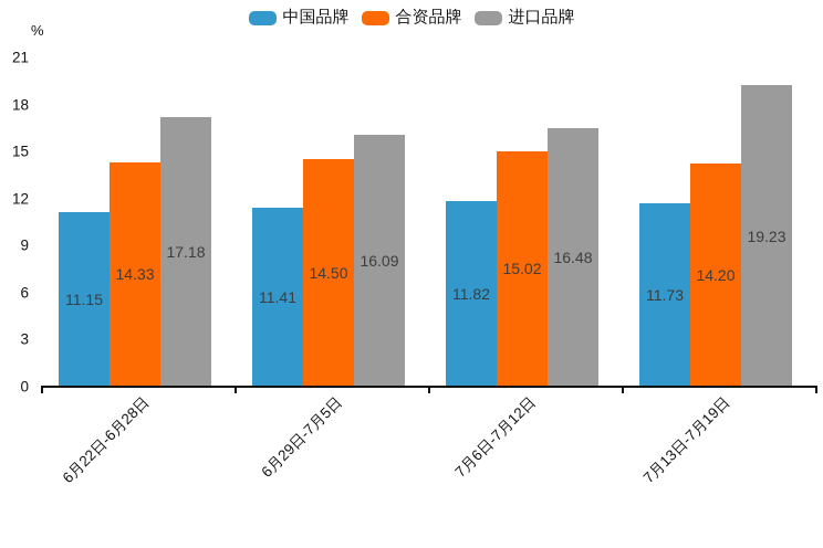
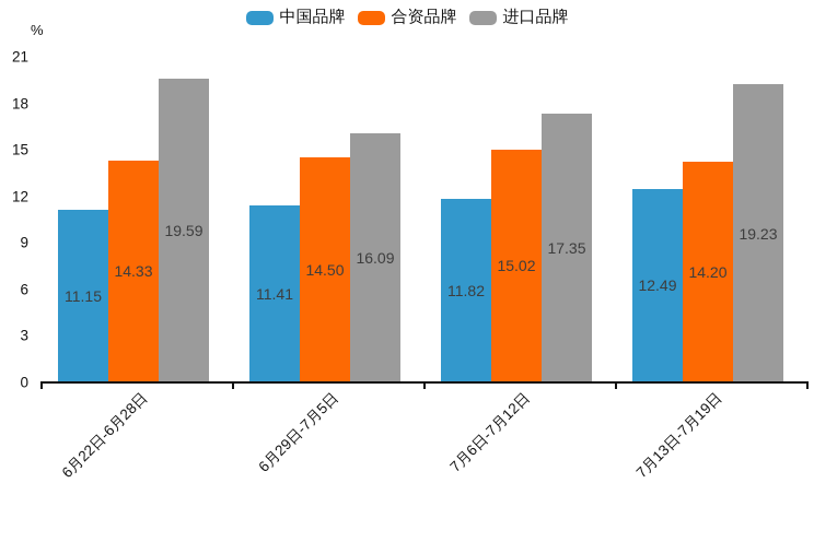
进口品牌/6月22日-6月28日: 17.18 -> 19.59
进口品牌/7月6日-7月12日: 16.48 -> 17.35
中国品牌/7月13日-7月19日: 11.73 -> 12.49
